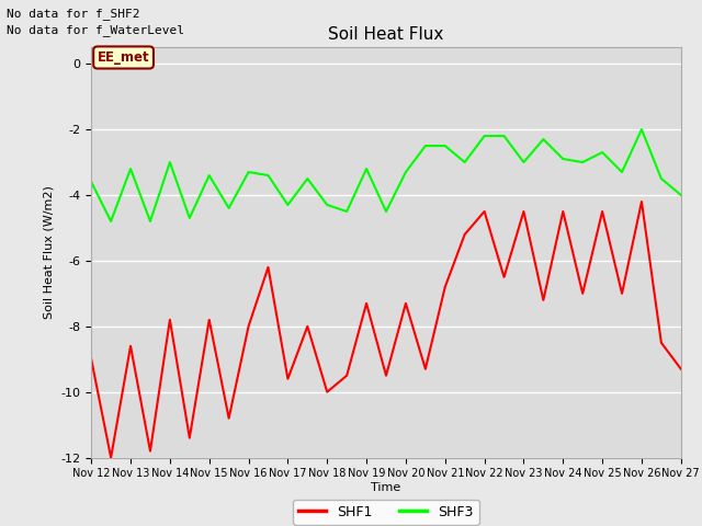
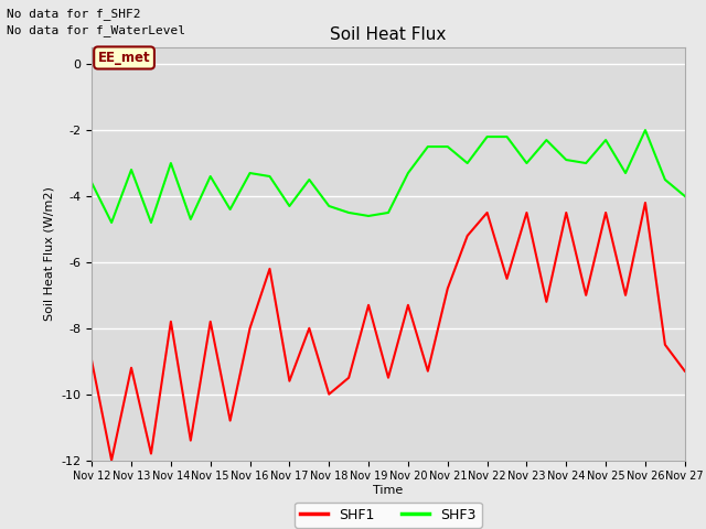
SHF1/Nov 13: -8.6 -> -9.2
SHF3/Nov 19: -3.2 -> -4.6
SHF3/Nov 25: -2.7 -> -2.3
